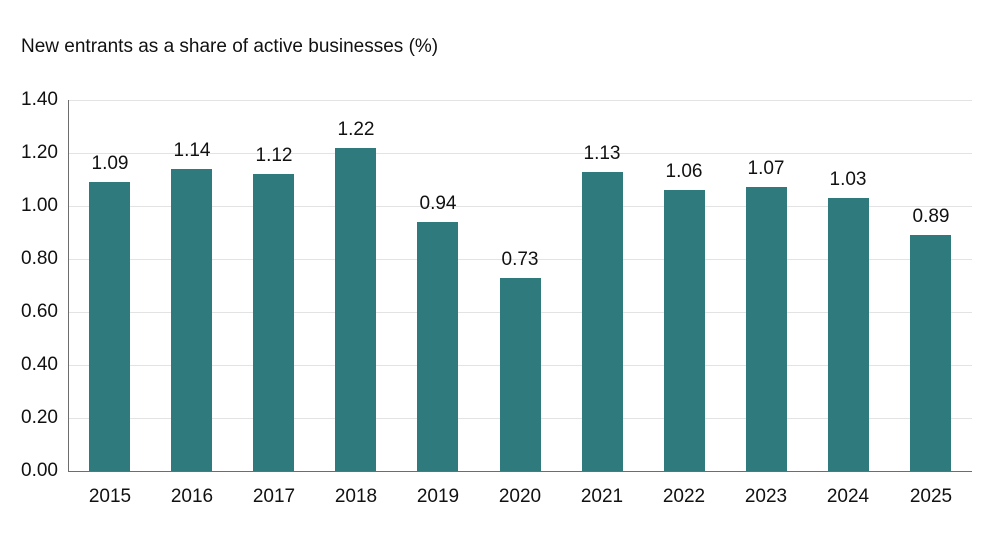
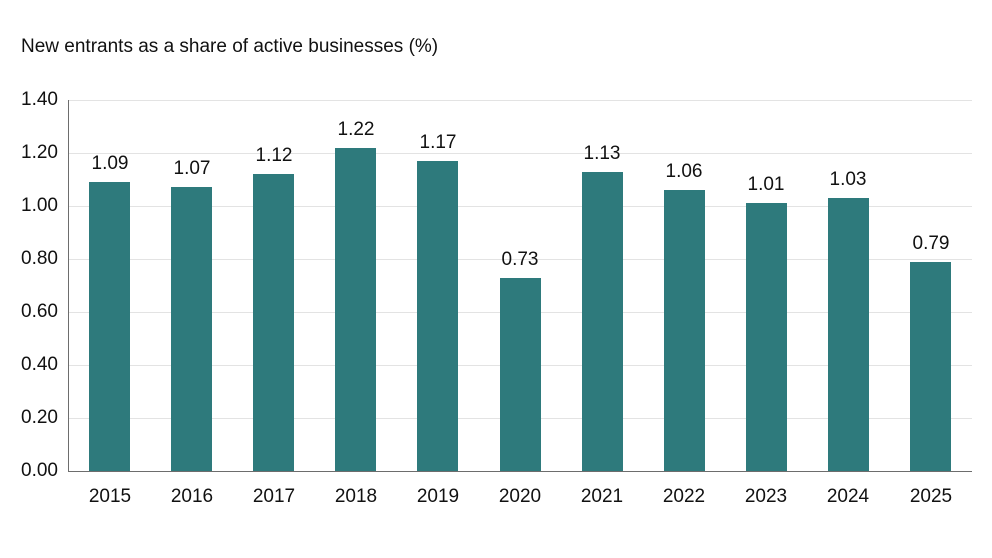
2016: 1.14 -> 1.07
2019: 0.94 -> 1.17
2023: 1.07 -> 1.01
2025: 0.89 -> 0.79
